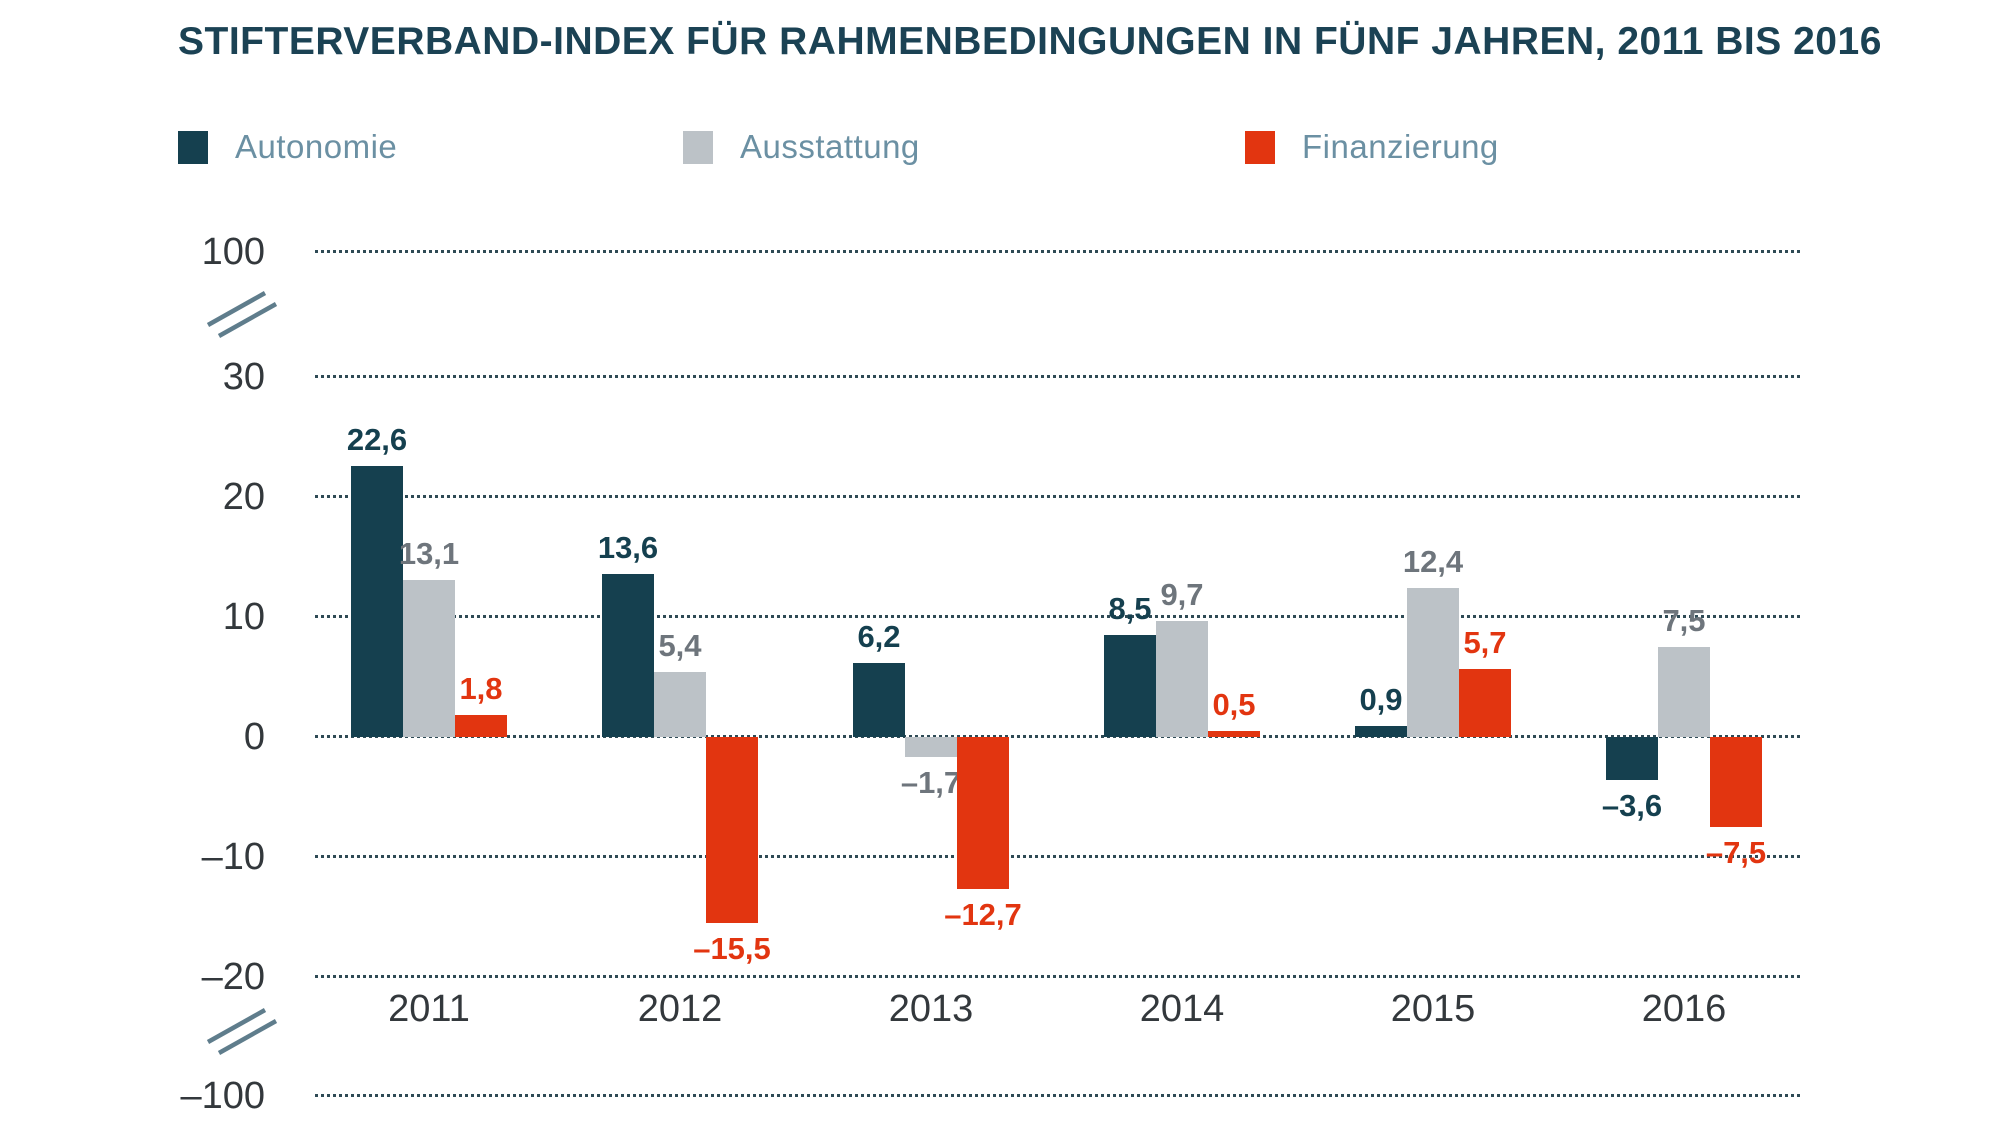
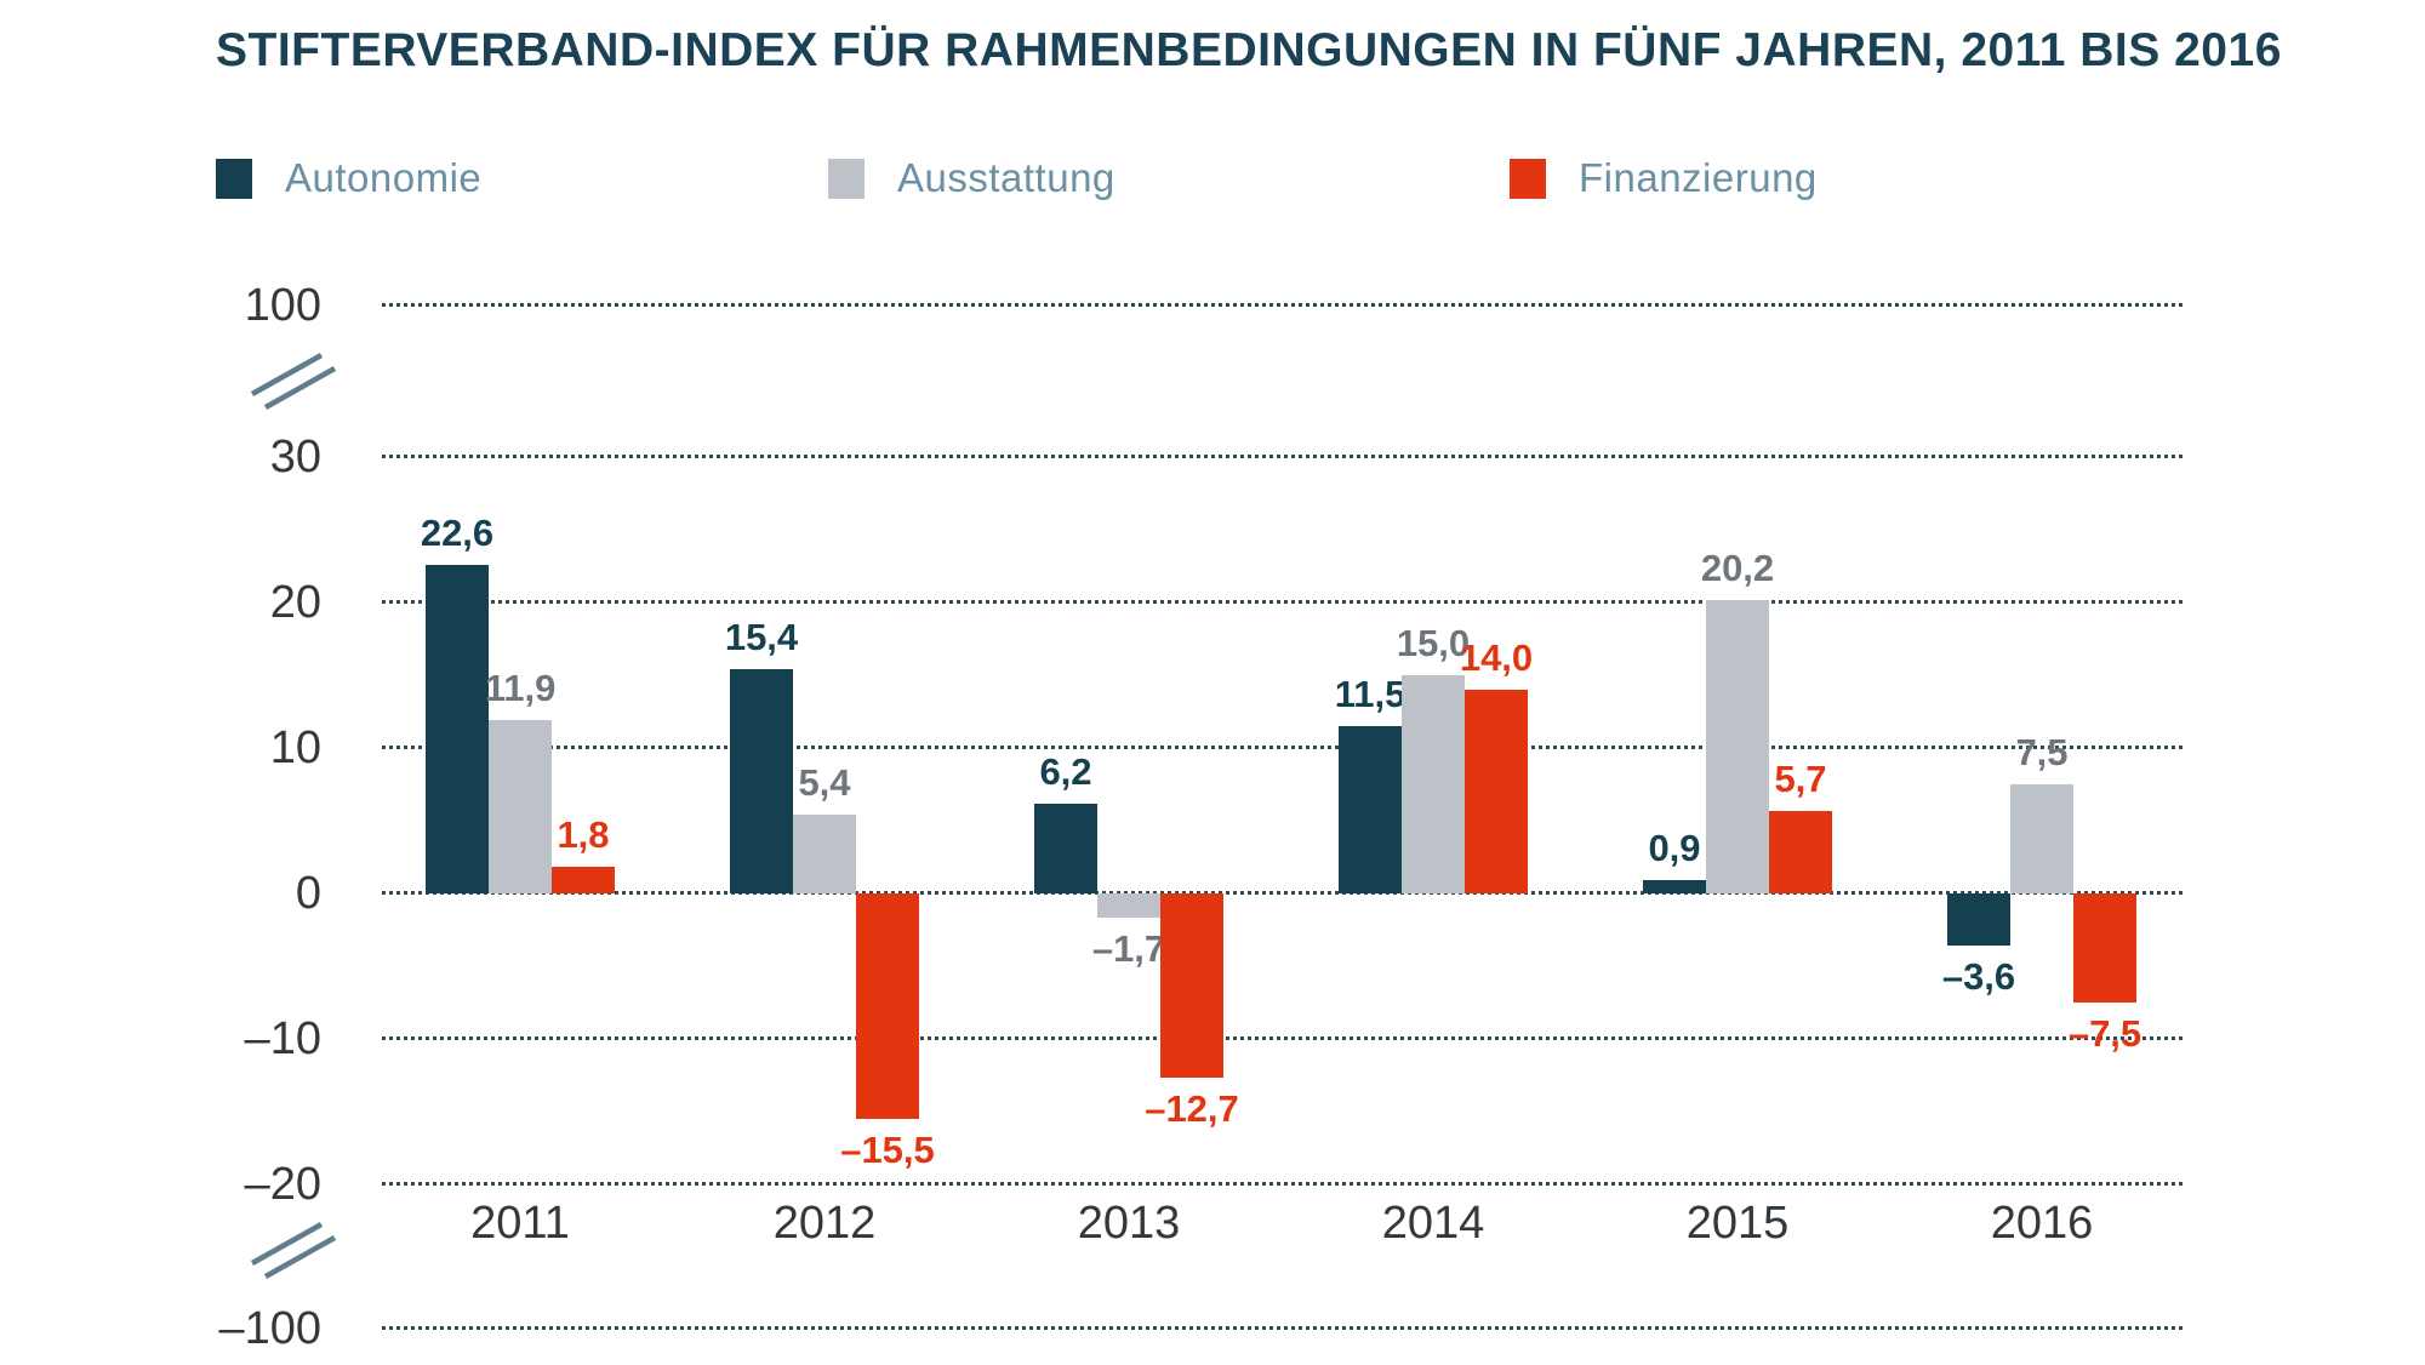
Ausstattung/2011: 13,1 -> 11,9
Autonomie/2012: 13,6 -> 15,4
Autonomie/2014: 8,5 -> 11,5
Ausstattung/2014: 9,7 -> 15,0
Finanzierung/2014: 0,5 -> 14,0
Ausstattung/2015: 12,4 -> 20,2
